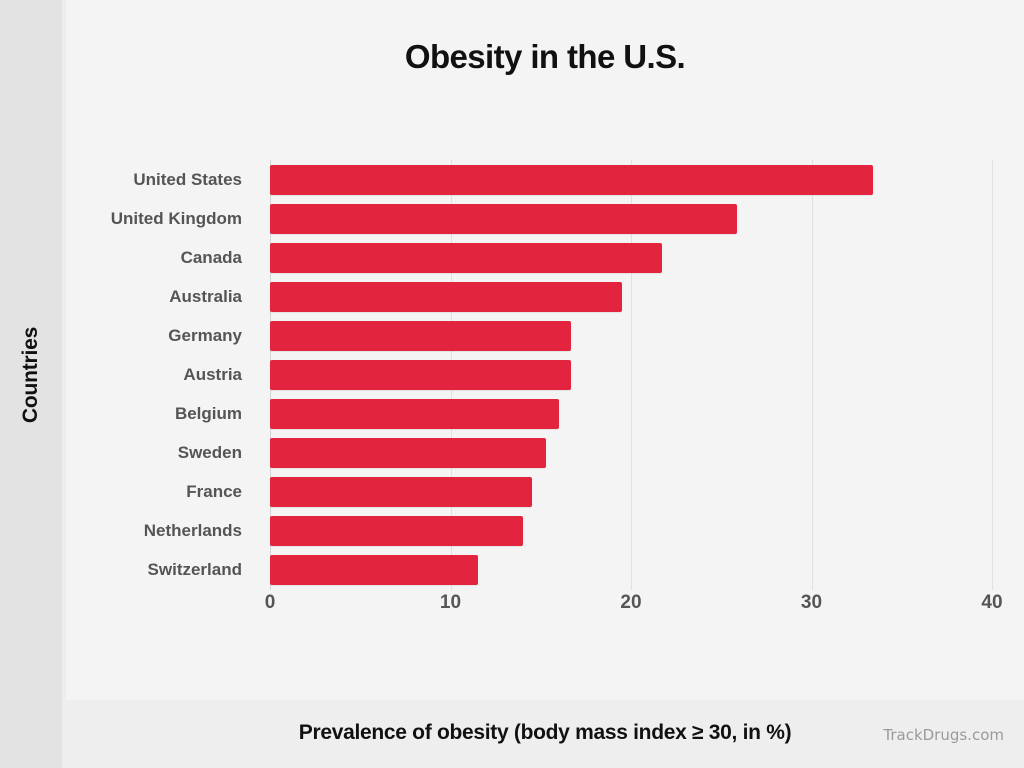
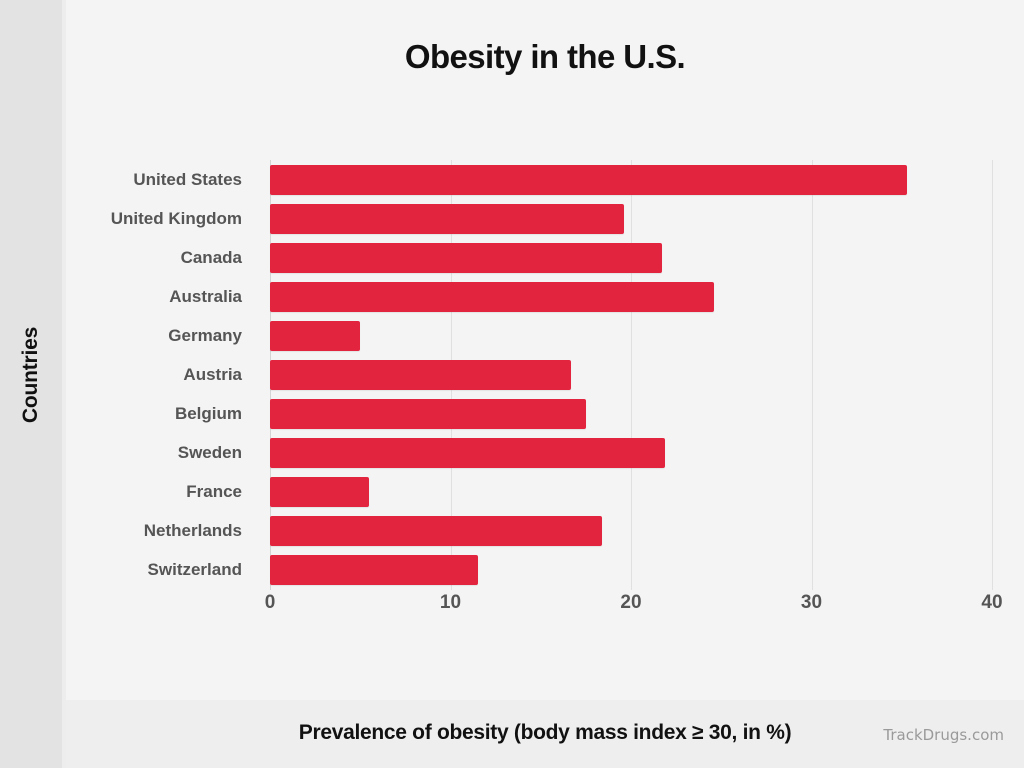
United States: 33.4 -> 35.3
United Kingdom: 25.9 -> 19.6
Australia: 19.5 -> 24.6
Germany: 16.7 -> 5.0
Belgium: 16.0 -> 17.5
Sweden: 15.3 -> 21.9
France: 14.5 -> 5.5
Netherlands: 14.0 -> 18.4
